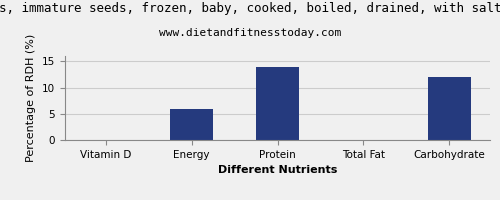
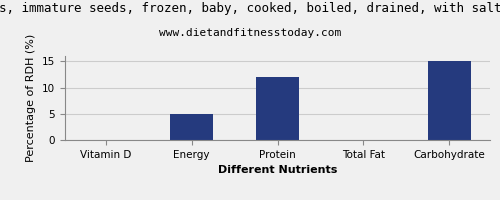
Energy: 6 -> 5
Protein: 14 -> 12
Carbohydrate: 12 -> 15
